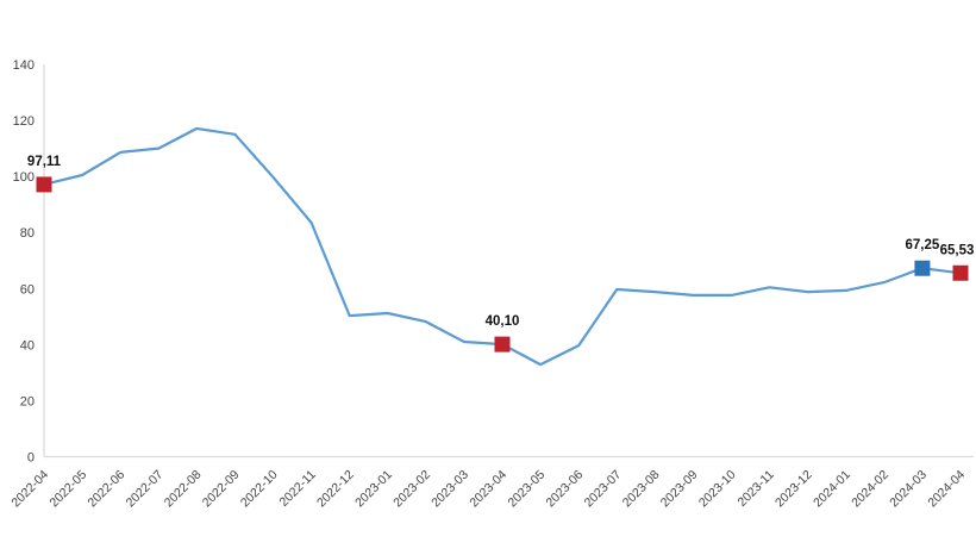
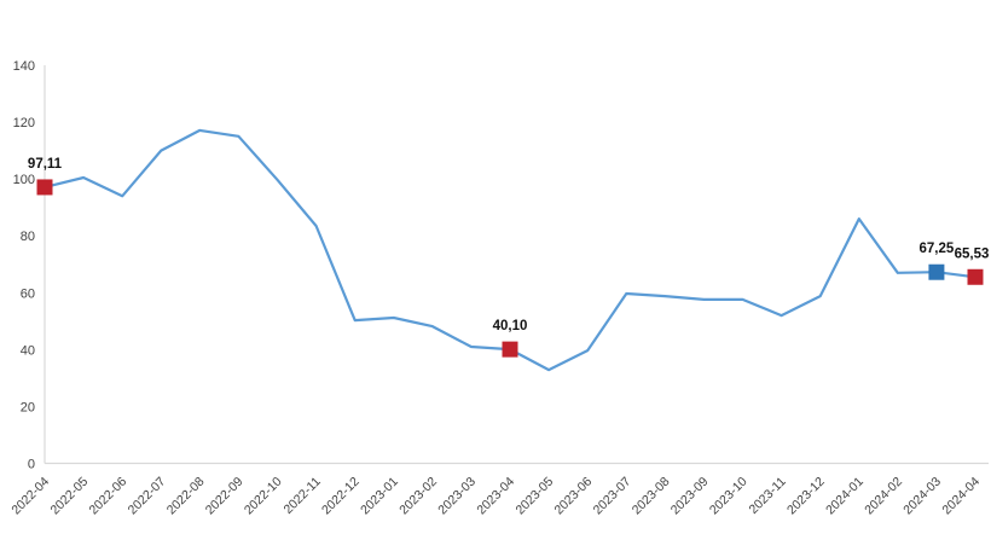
2022-06: 109 -> 94
2023-11: 60 -> 52
2024-01: 59 -> 86
2024-02: 62 -> 67
